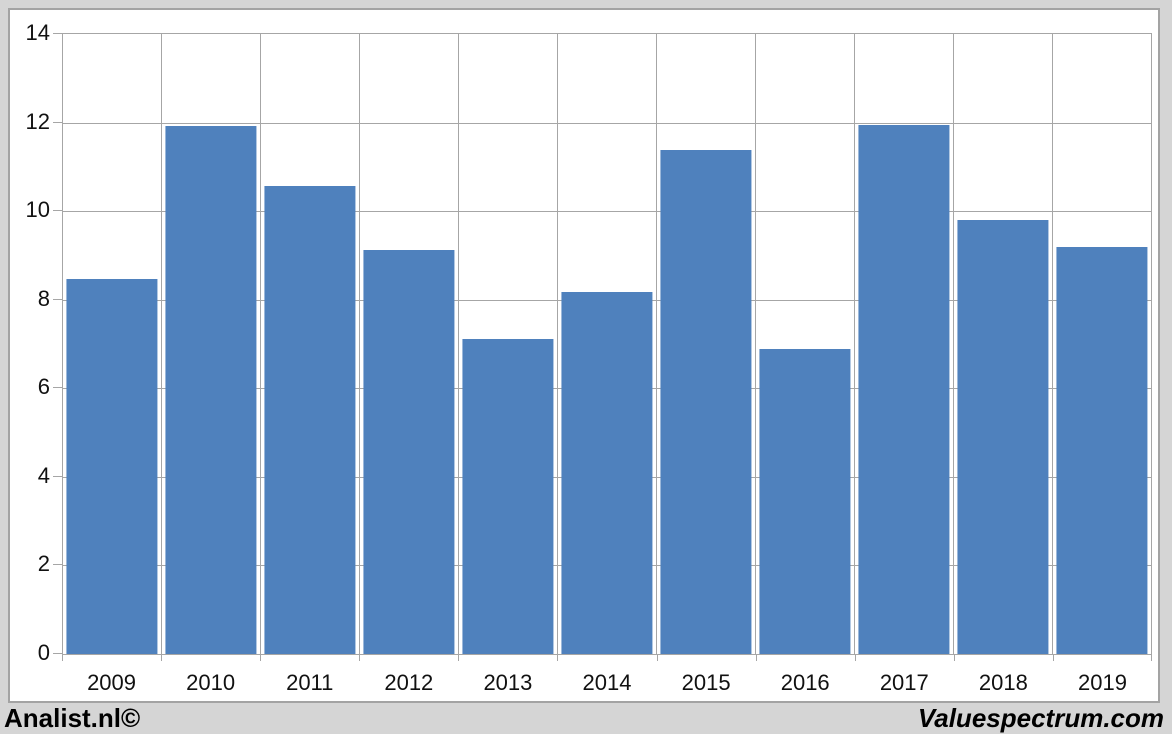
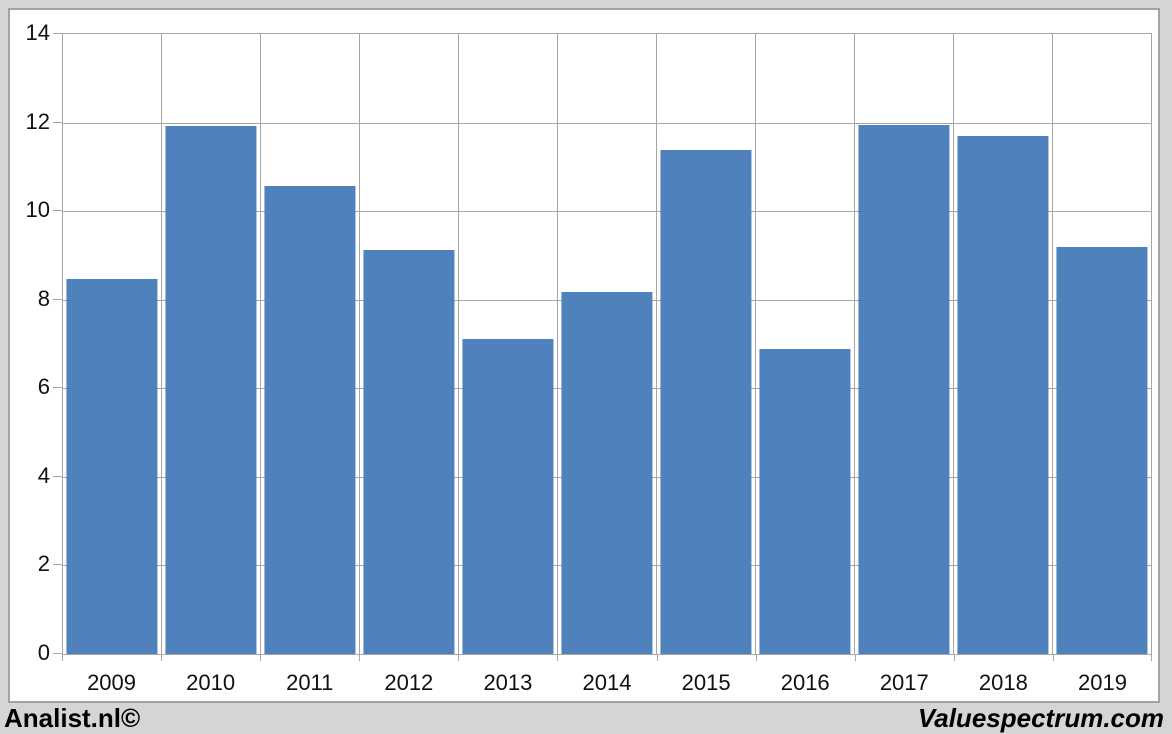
2018: 9.8 -> 11.7
